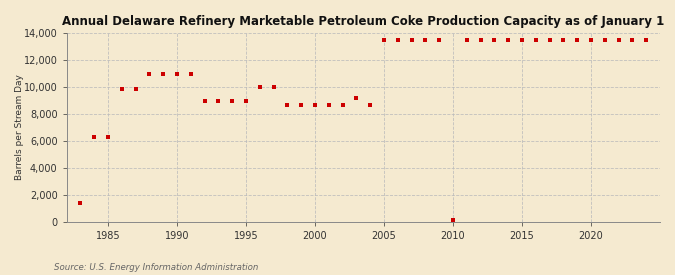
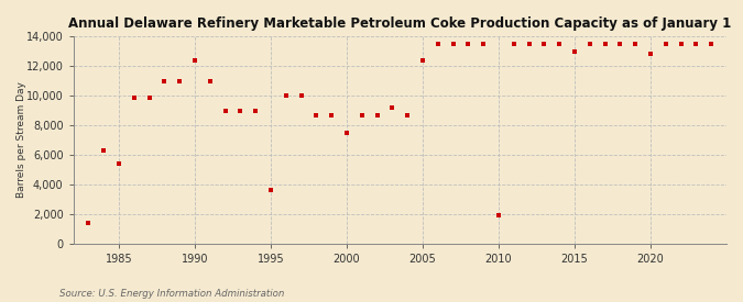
1985: 6,300 -> 5,400
1990: 11,000 -> 12,400
1995: 9,000 -> 3,600
2000: 8,700 -> 7,500
2005: 13,500 -> 12,400
2010: 100 -> 1,900
2015: 13,500 -> 13,000
2020: 13,500 -> 12,800
